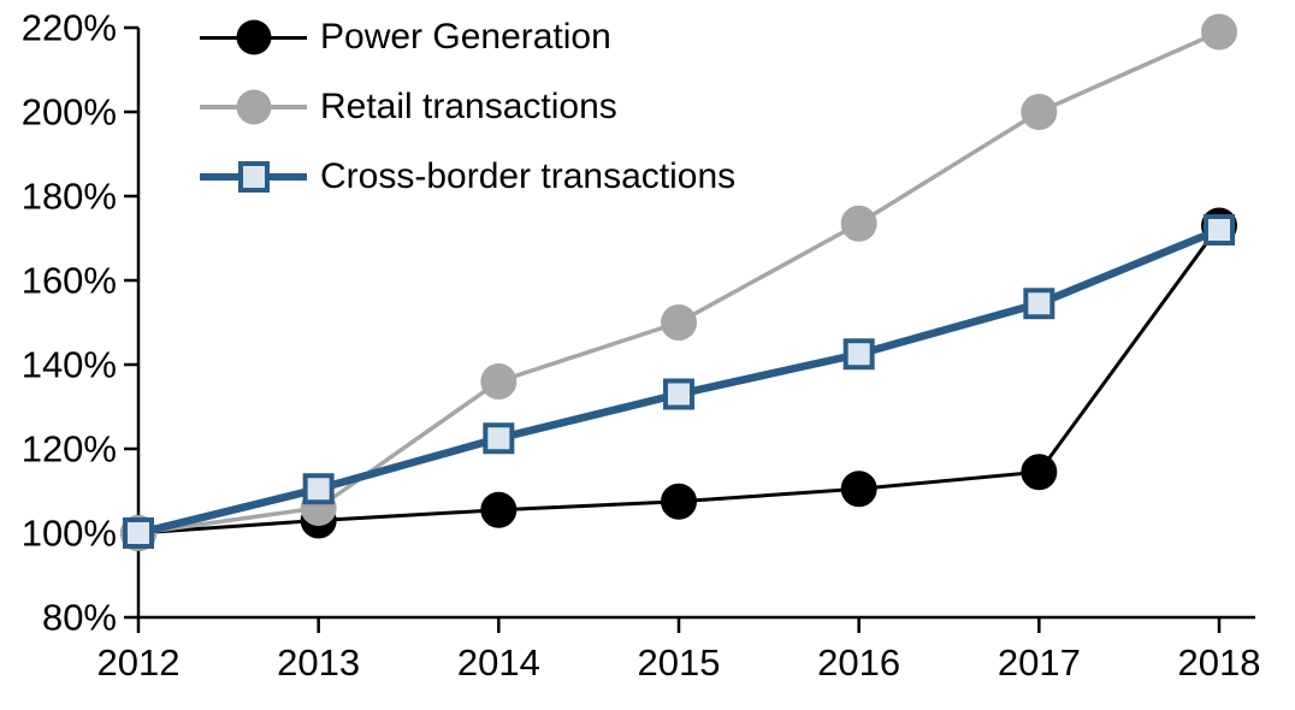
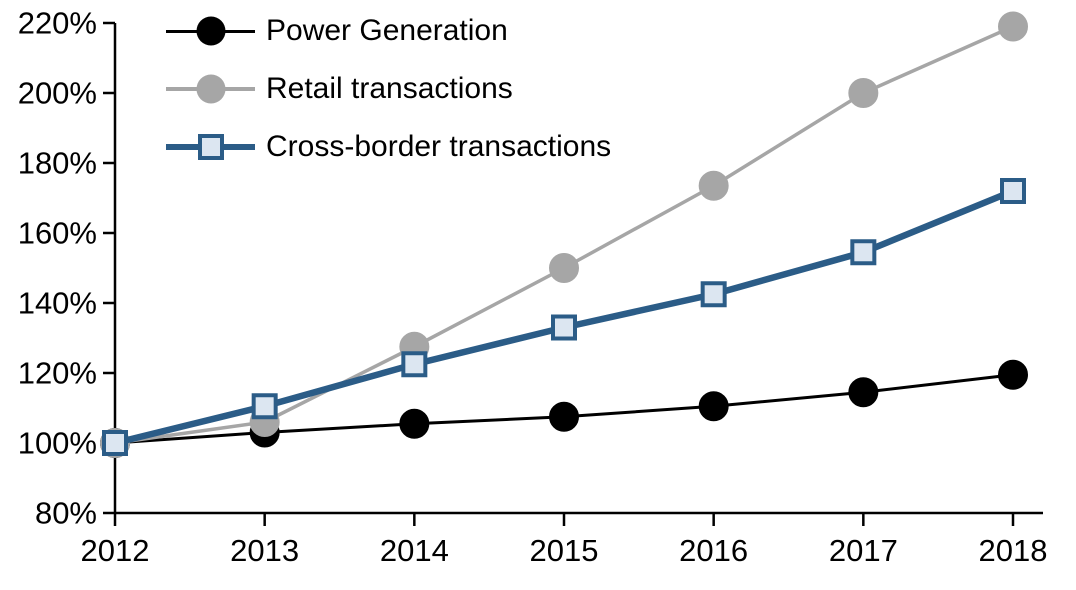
Retail transactions/2014: 136% -> 128%
Power Generation/2018: 173% -> 120%
